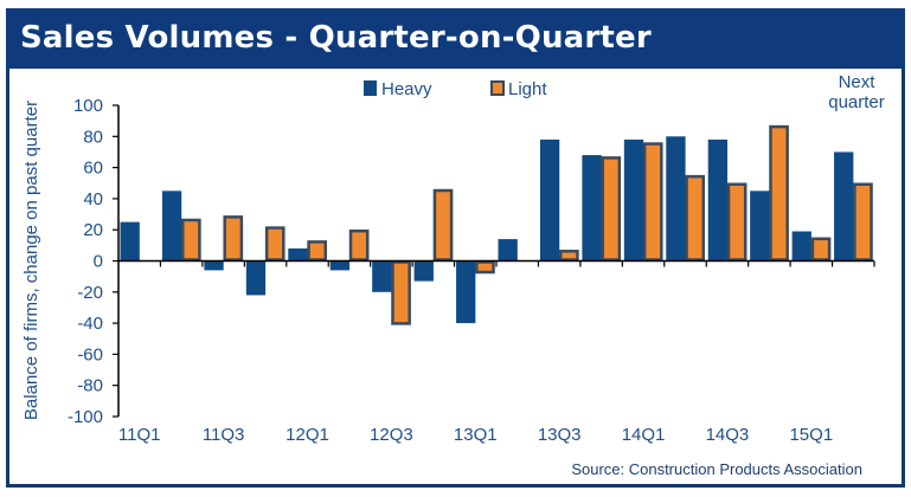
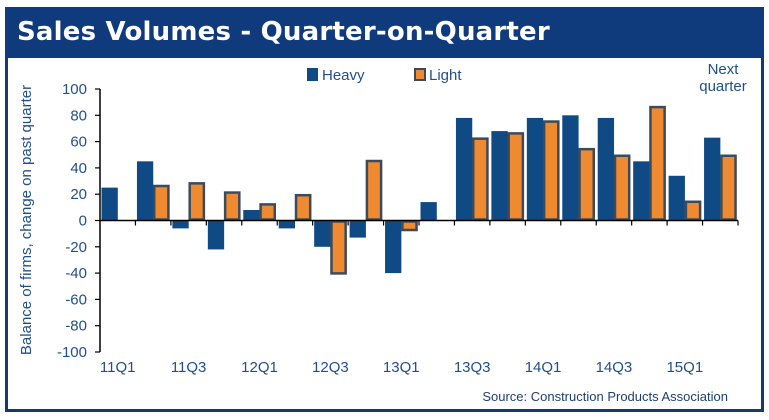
Light/13Q3: 7 -> 63
Heavy/15Q1: 19 -> 34
Heavy/Next quarter: 70 -> 63
